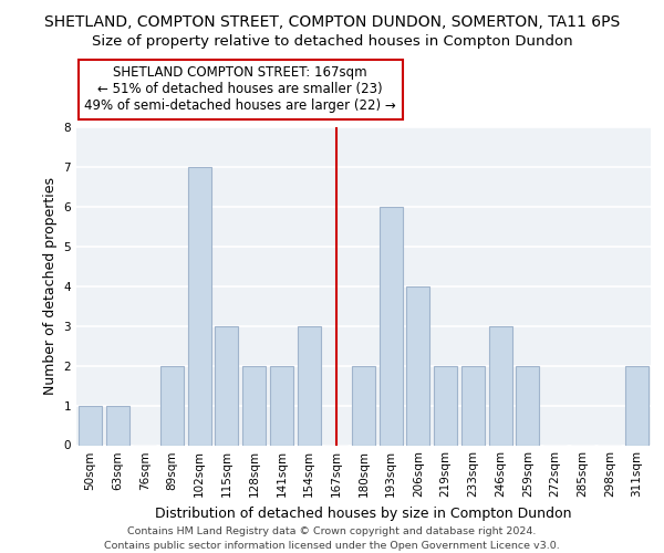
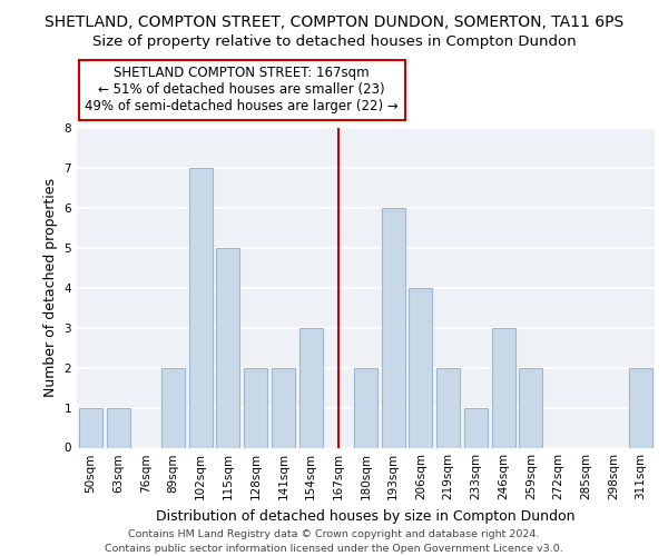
115sqm: 3 -> 5
233sqm: 2 -> 1
